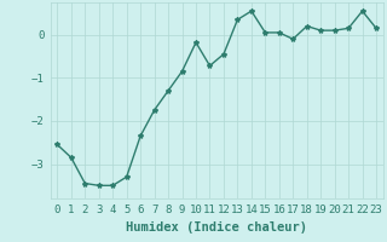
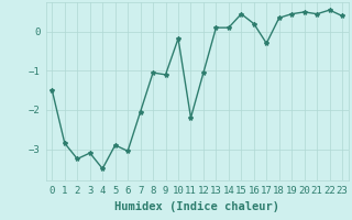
0: -2.55 -> -1.50
2: -3.45 -> -3.25
3: -3.50 -> -3.10
5: -3.30 -> -2.90
6: -2.35 -> -3.05
7: -1.75 -> -2.05
8: -1.30 -> -1.05
9: -0.85 -> -1.10
11: -0.72 -> -2.20
12: -0.45 -> -1.05
13: 0.35 -> 0.10
14: 0.55 -> 0.10
15: 0.05 -> 0.45
16: 0.05 -> 0.20
17: -0.10 -> -0.30
18: 0.20 -> 0.35
19: 0.10 -> 0.45
20: 0.10 -> 0.50
21: 0.15 -> 0.45
23: 0.15 -> 0.40
